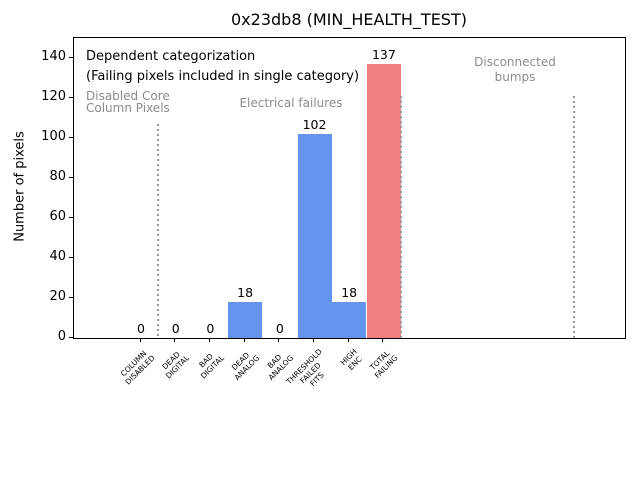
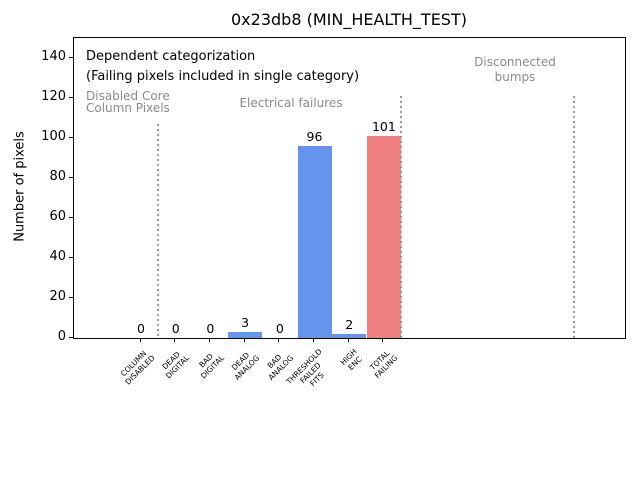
DEAD ANALOG: 18 -> 3
THRESHOLD FAILED FITS: 102 -> 96
HIGH ENC: 18 -> 2
TOTAL FAILING: 137 -> 101
